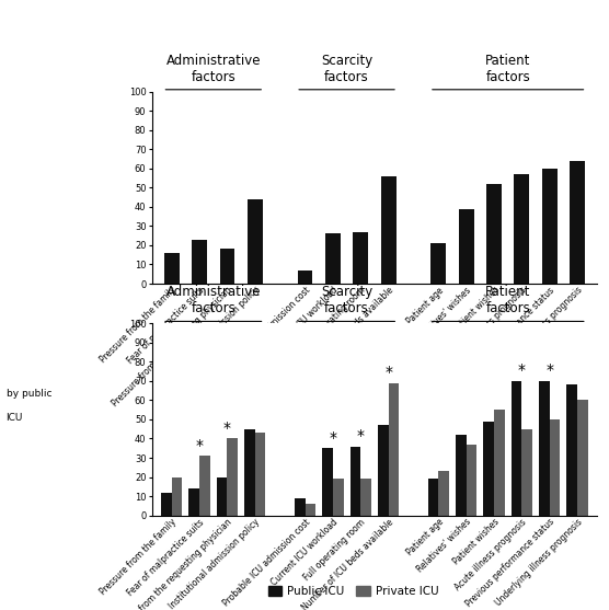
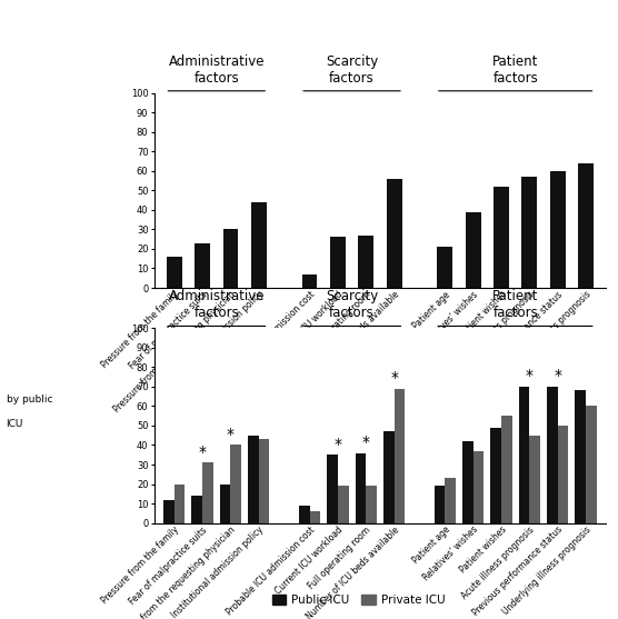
Pressure from the requesting physician: 18 -> 30
